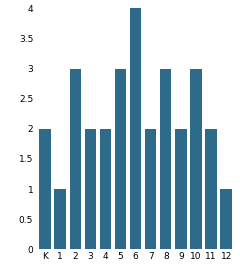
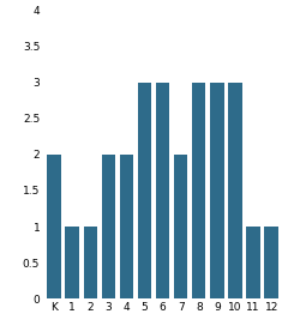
2: 3 -> 1
6: 4 -> 3
9: 2 -> 3
11: 2 -> 1
